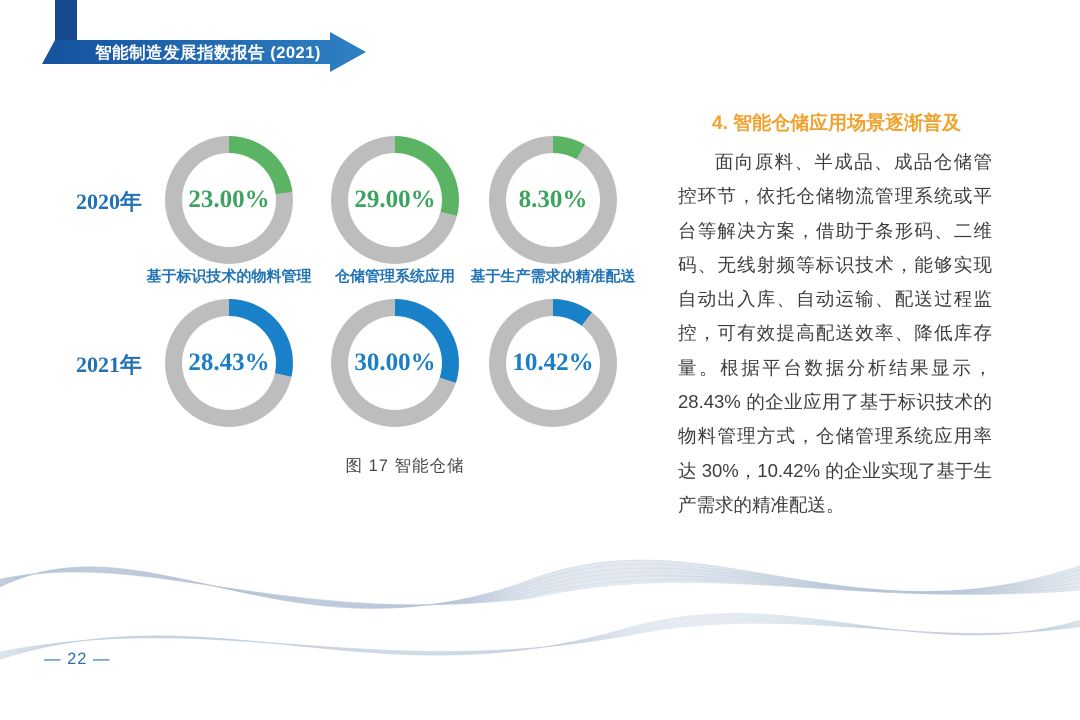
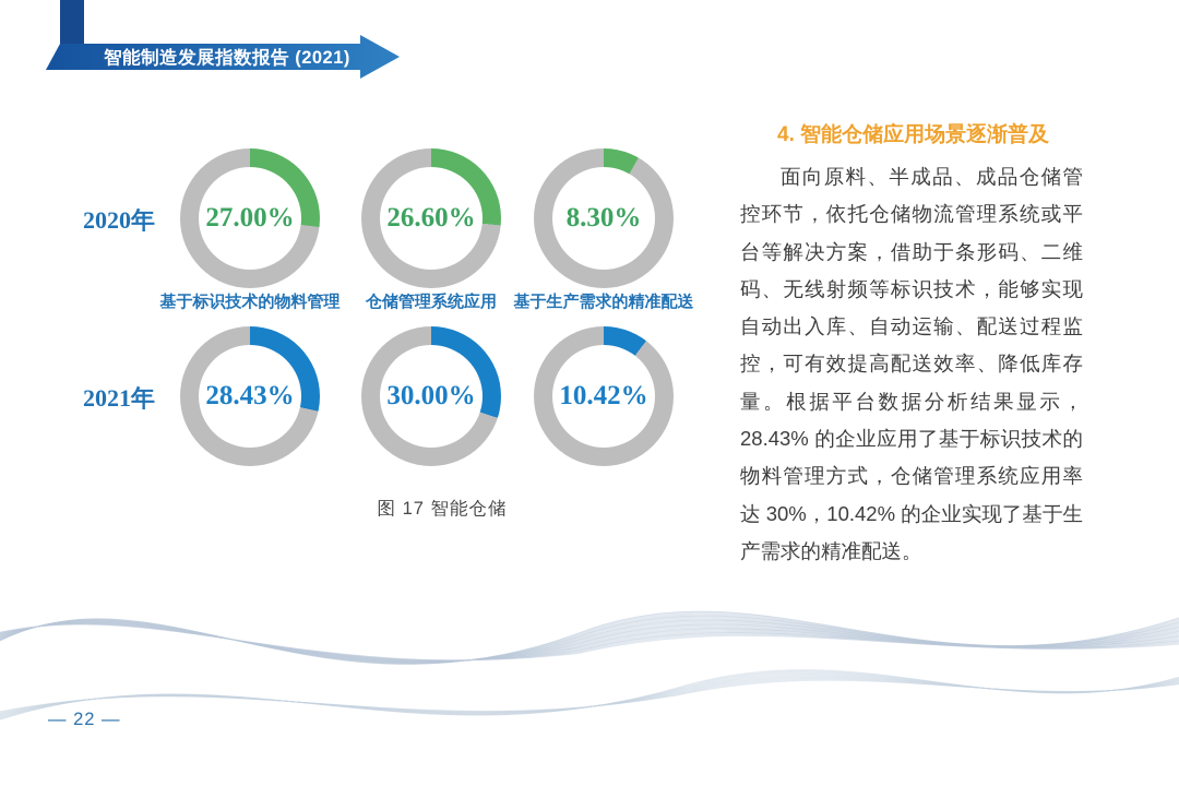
2020年/基于标识技术的物料管理: 23.00% -> 27.00%
2020年/仓储管理系统应用: 29.00% -> 26.60%
